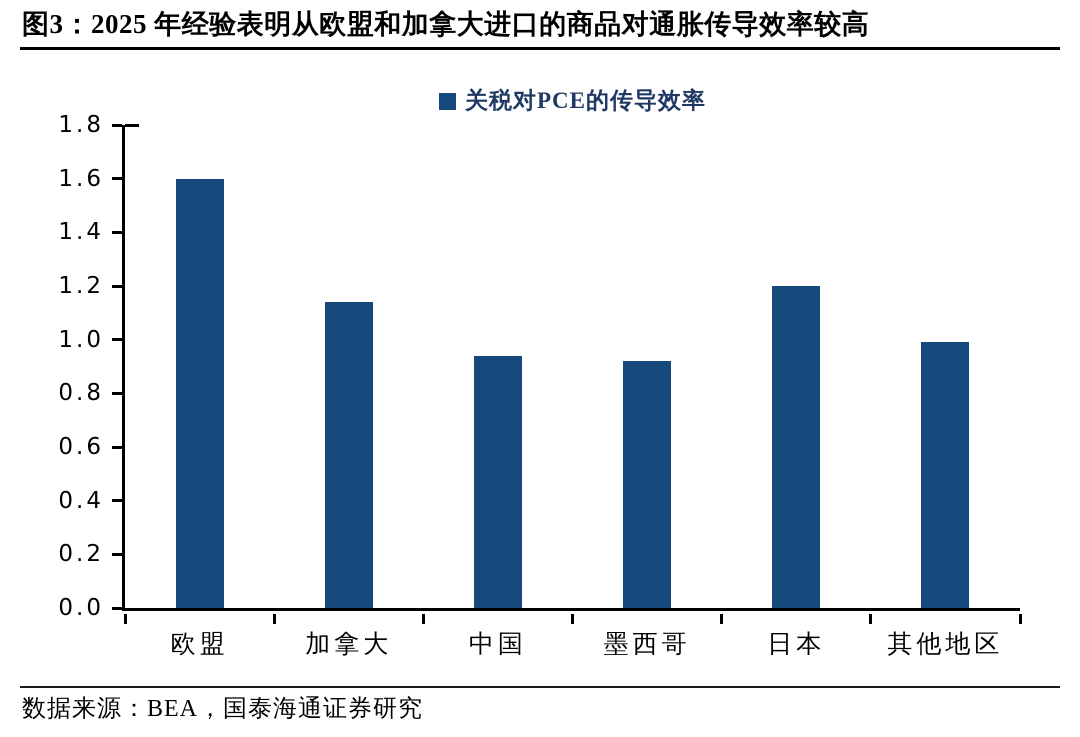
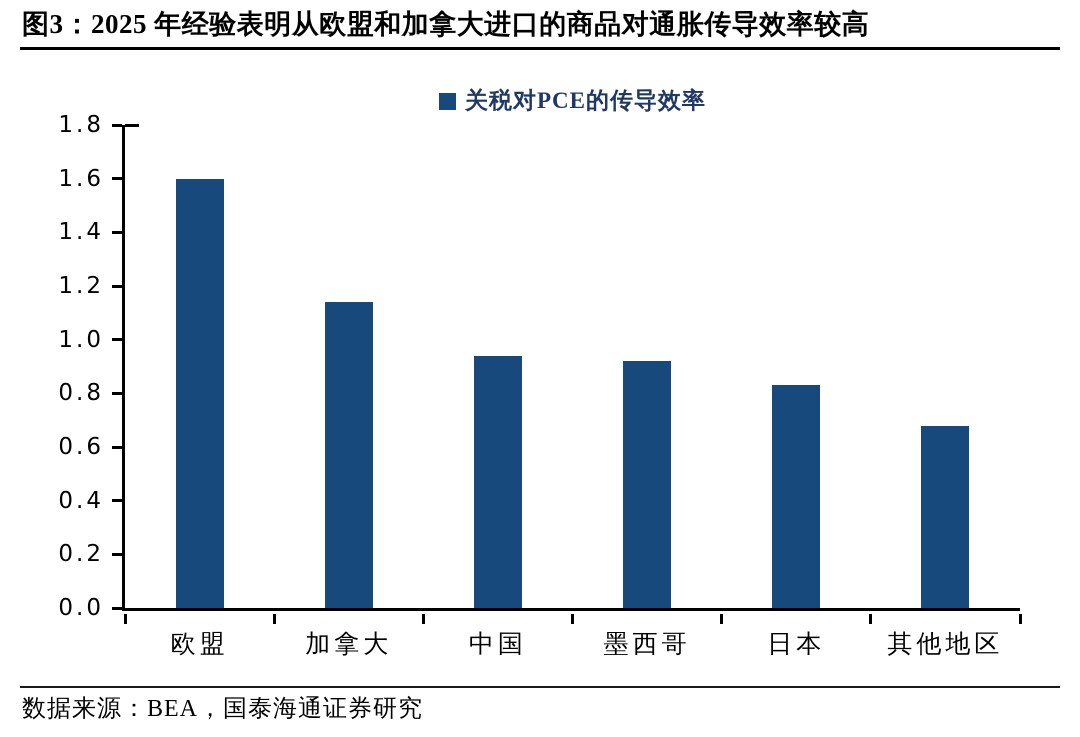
日本: 1.20 -> 0.83
其他地区: 0.99 -> 0.68
